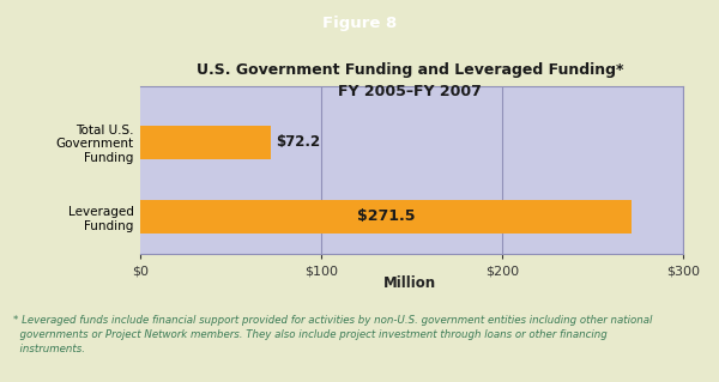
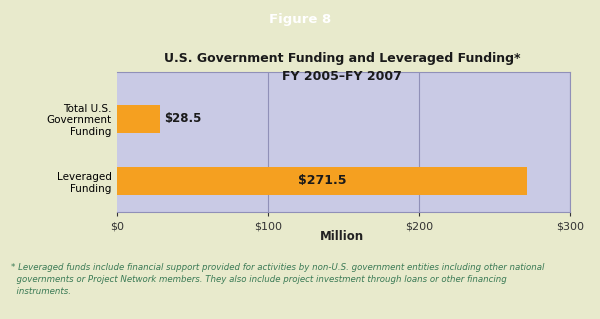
Total U.S. Government Funding: $72.2 -> $28.5
